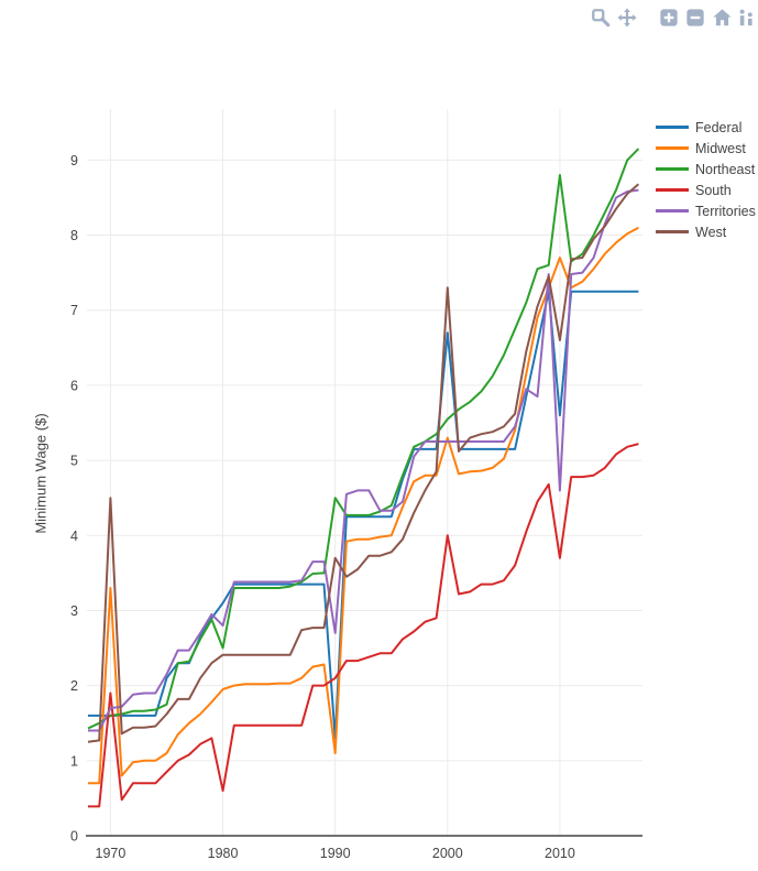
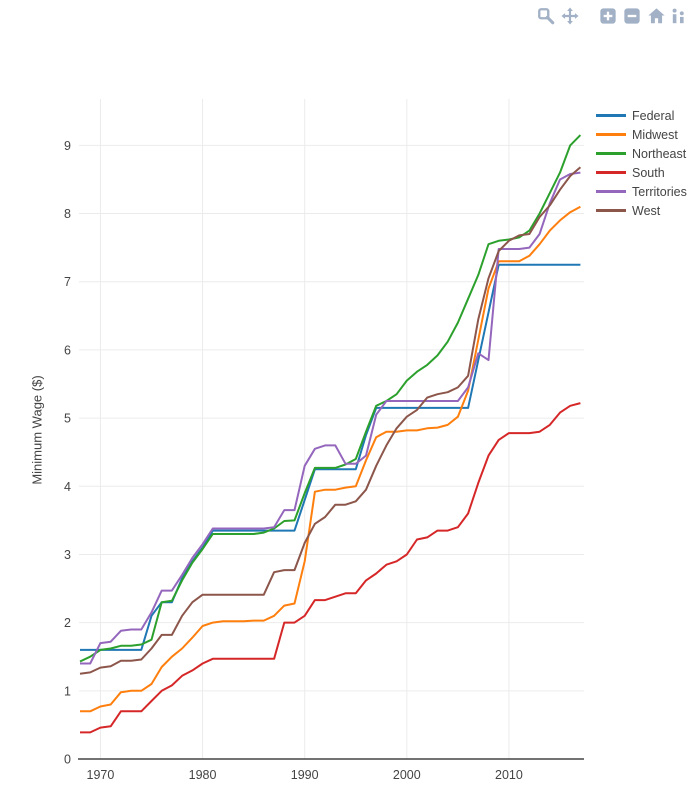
Midwest/1970: 3.3 -> 0.8
South/1970: 1.9 -> 0.5
West/1970: 4.5 -> 1.3
Northeast/1980: 2.5 -> 3.1
South/1980: 0.6 -> 1.4
Territories/1980: 2.8 -> 3.1
Federal/1990: 1.3 -> 3.8
Midwest/1990: 1.1 -> 2.9
Northeast/1990: 4.5 -> 3.9
Territories/1990: 2.7 -> 4.3
West/1990: 3.7 -> 3.2
Federal/2000: 6.7 -> 5.2
Midwest/2000: 5.3 -> 4.8
South/2000: 4.0 -> 3.0
West/2000: 7.3 -> 5.0
Federal/2010: 5.6 -> 7.2
Midwest/2010: 7.7 -> 7.3
Northeast/2010: 8.8 -> 7.6
South/2010: 3.7 -> 4.8
Territories/2010: 4.6 -> 7.5
West/2010: 6.6 -> 7.6
